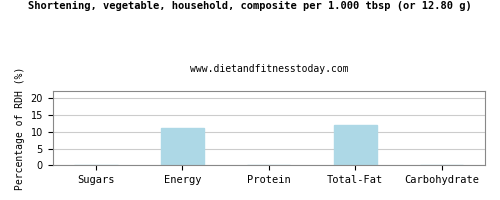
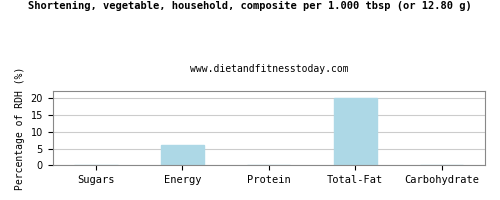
Energy: 11 -> 6
Total-Fat: 12 -> 20
